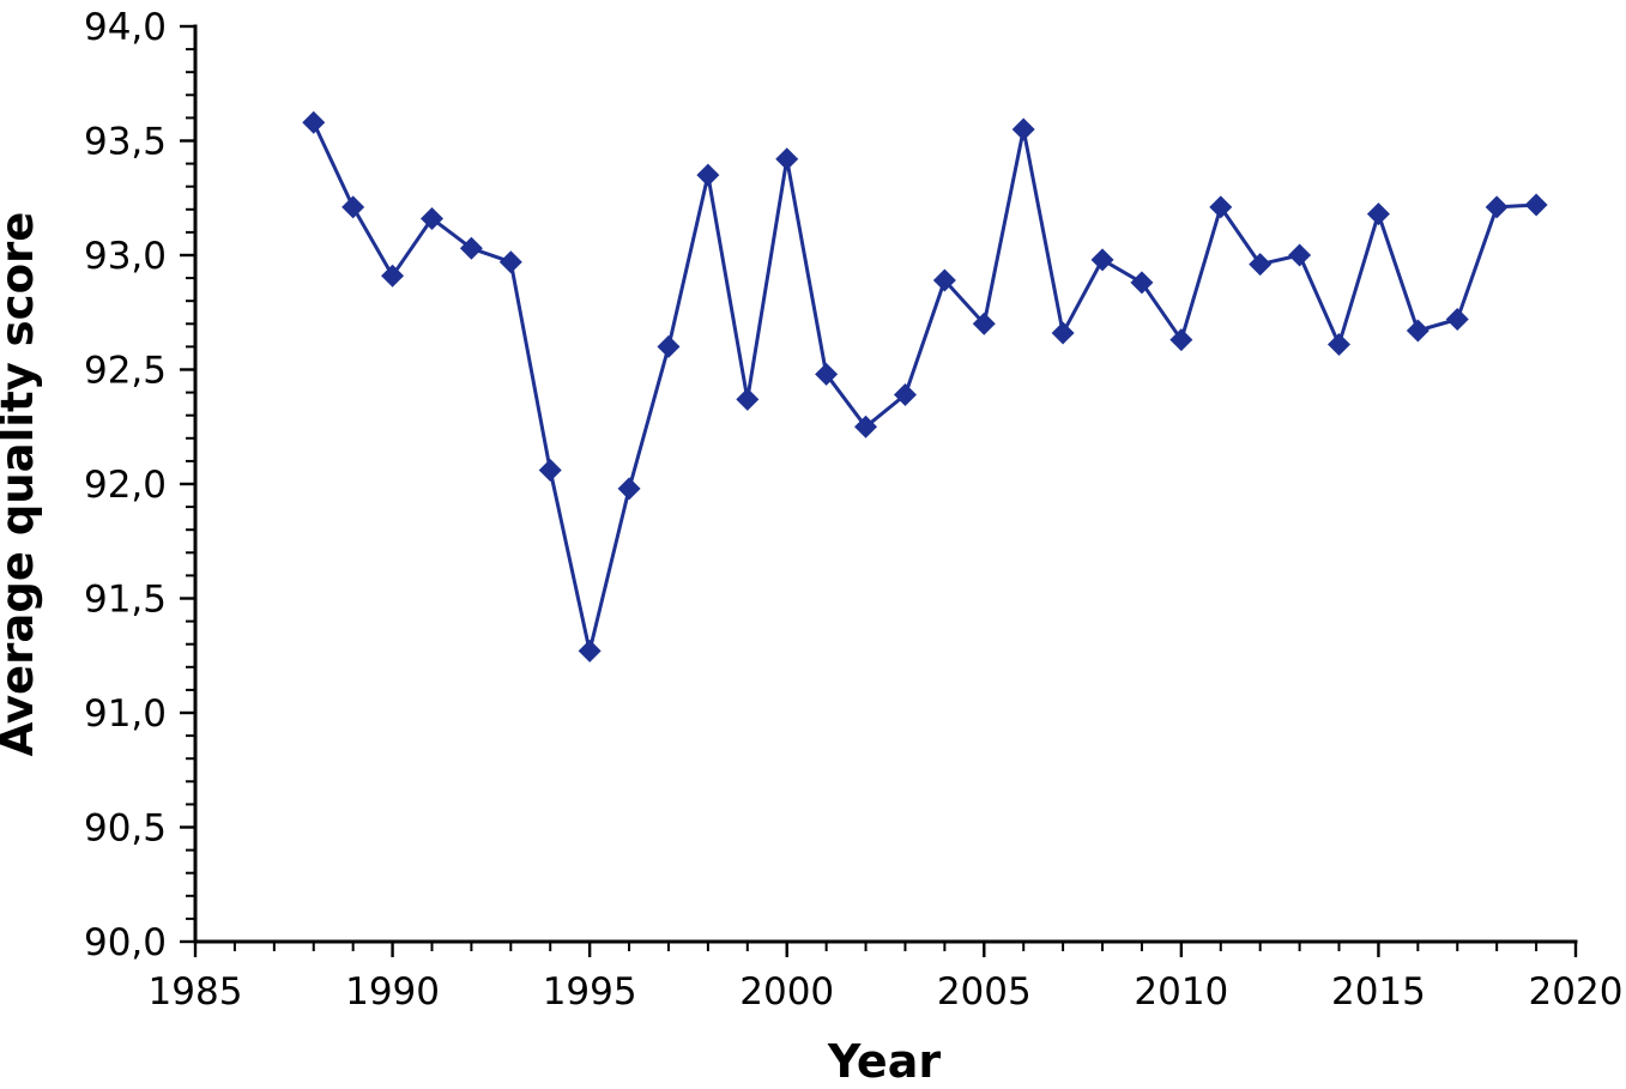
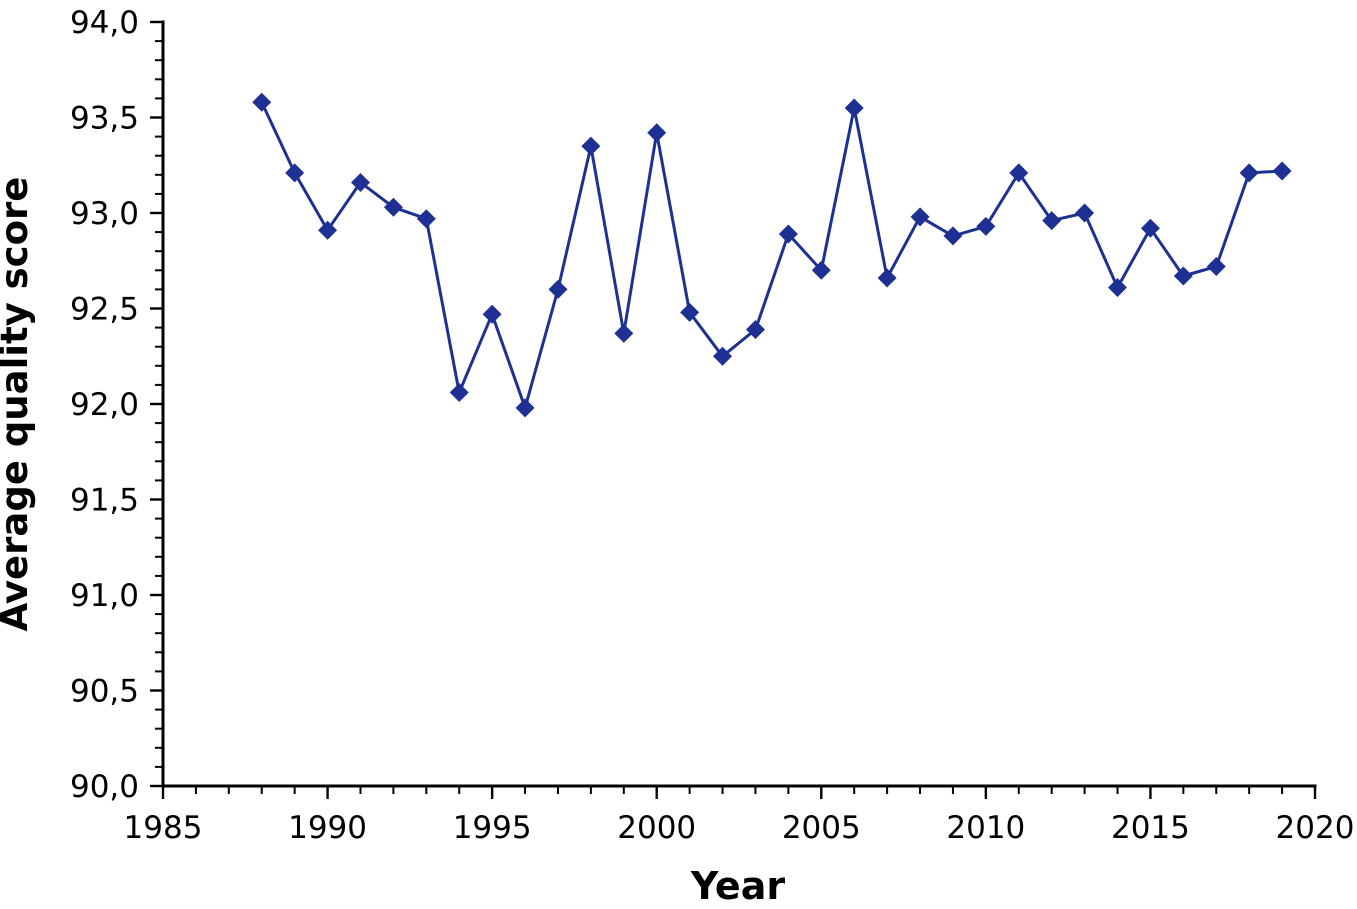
1995: 91,27 -> 92,47
2010: 92,63 -> 92,93
2015: 93,18 -> 92,92
